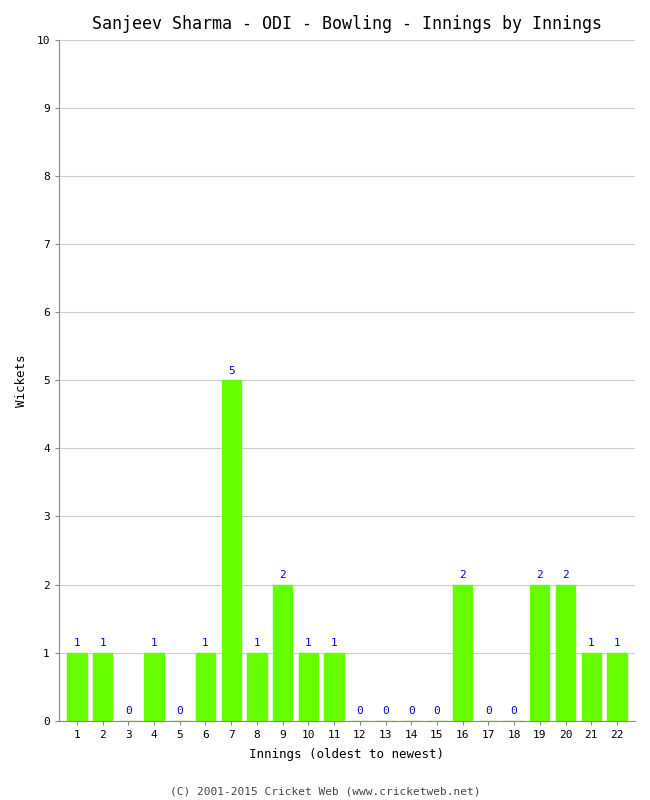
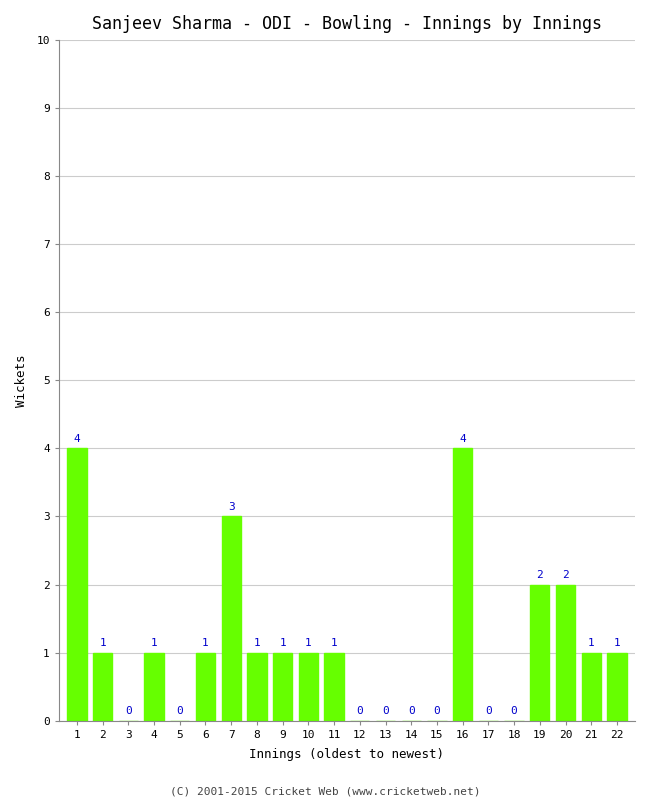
1: 1 -> 4
7: 5 -> 3
9: 2 -> 1
16: 2 -> 4
